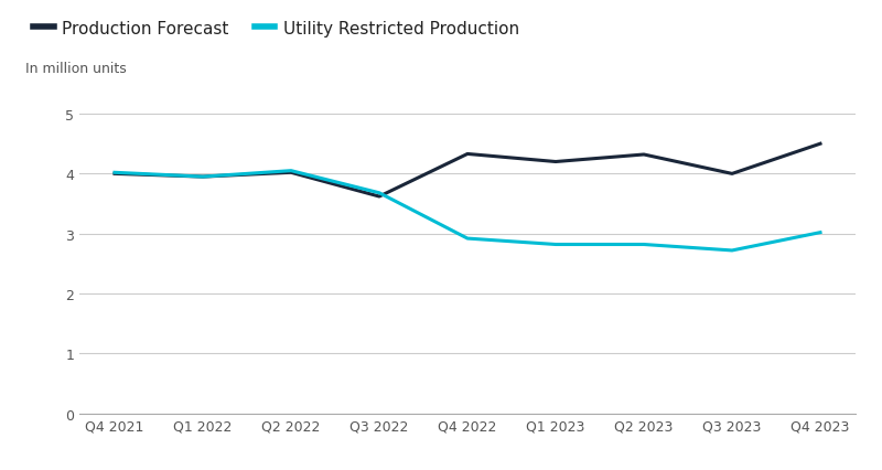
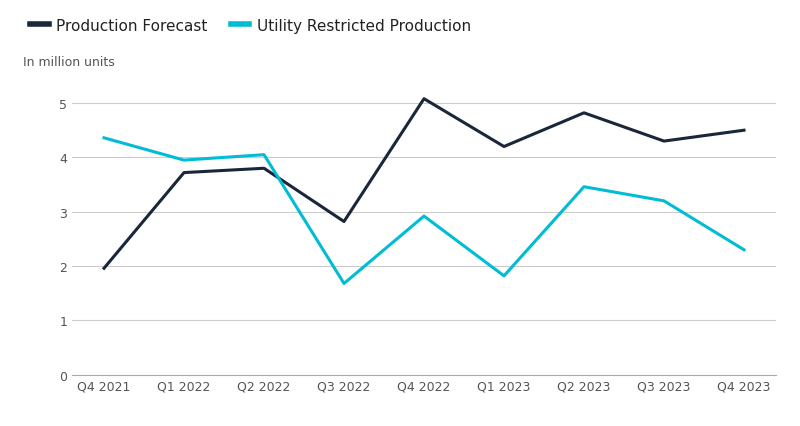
Production Forecast/Q4 2021: 4.00 -> 1.96
Utility Restricted Production/Q4 2021: 4.02 -> 4.36
Production Forecast/Q1 2022: 3.95 -> 3.72
Production Forecast/Q2 2022: 4.02 -> 3.80
Production Forecast/Q3 2022: 3.62 -> 2.82
Utility Restricted Production/Q3 2022: 3.68 -> 1.68
Production Forecast/Q4 2022: 4.33 -> 5.08
Utility Restricted Production/Q1 2023: 2.82 -> 1.82
Production Forecast/Q2 2023: 4.32 -> 4.82
Utility Restricted Production/Q2 2023: 2.82 -> 3.46
Production Forecast/Q3 2023: 4.00 -> 4.30
Utility Restricted Production/Q3 2023: 2.72 -> 3.20
Utility Restricted Production/Q4 2023: 3.02 -> 2.30
